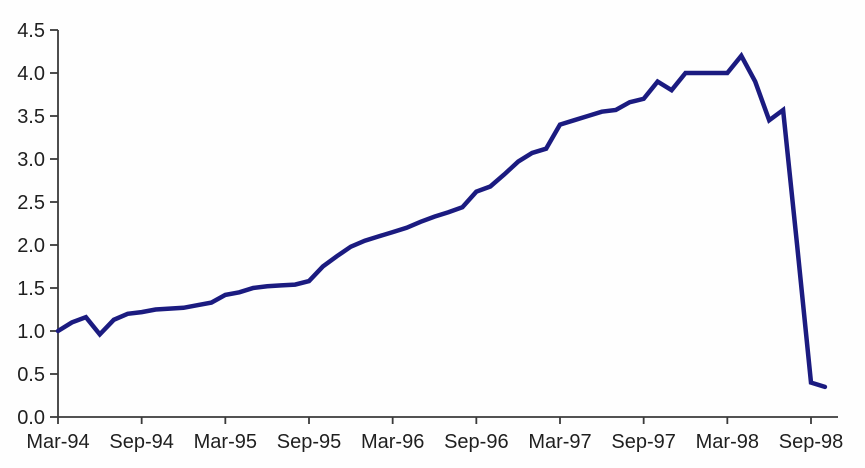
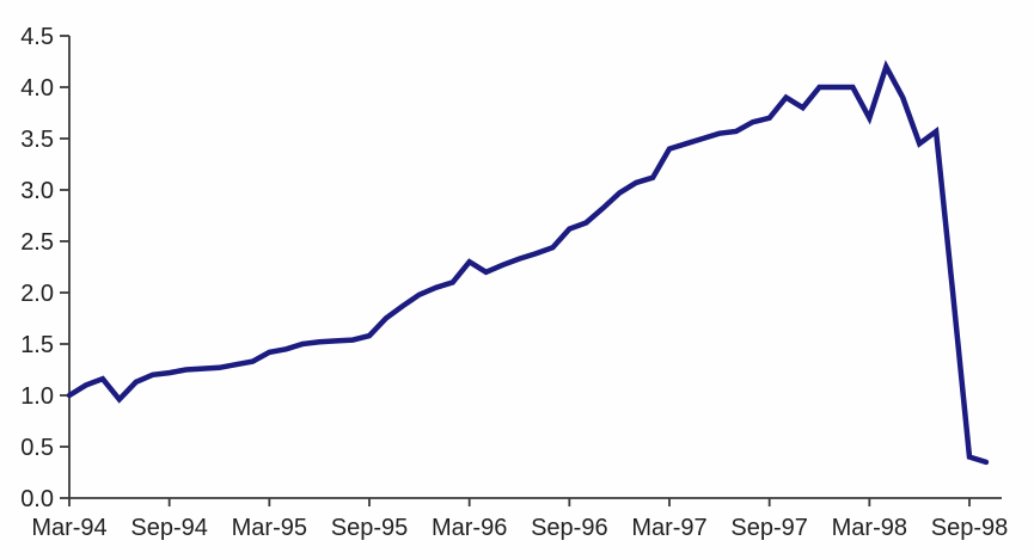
Mar-96: 2.1 -> 2.3
Mar-98: 4.0 -> 3.7
